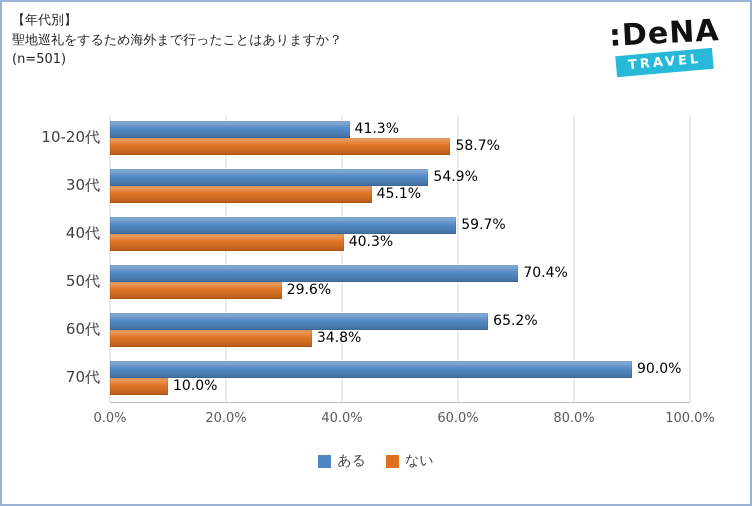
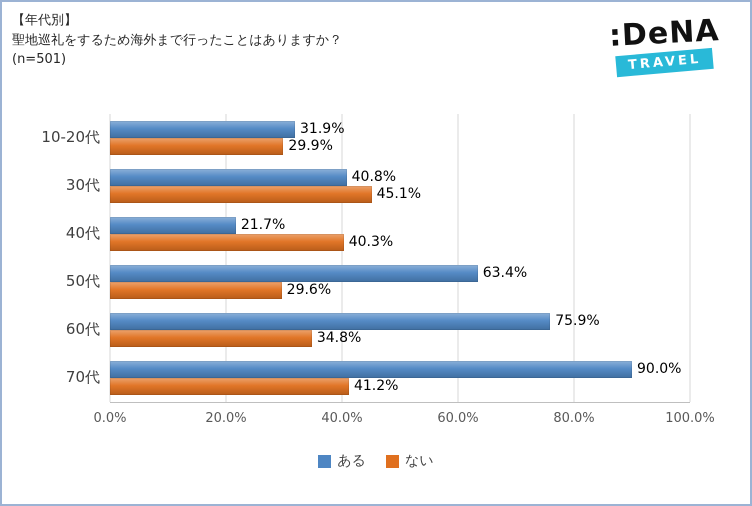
ある/10-20代: 41.3% -> 31.9%
ない/10-20代: 58.7% -> 29.9%
ある/30代: 54.9% -> 40.8%
ある/40代: 59.7% -> 21.7%
ある/50代: 70.4% -> 63.4%
ある/60代: 65.2% -> 75.9%
ない/70代: 10.0% -> 41.2%
